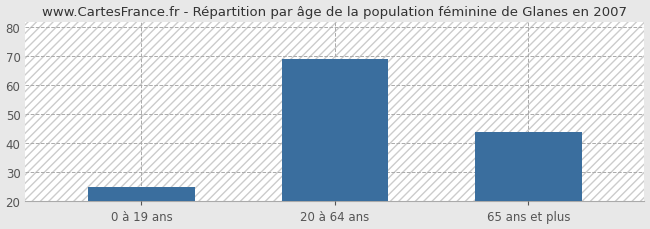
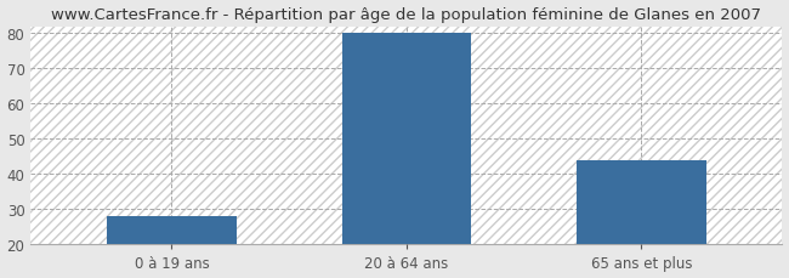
0 à 19 ans: 25 -> 28
20 à 64 ans: 69 -> 80
